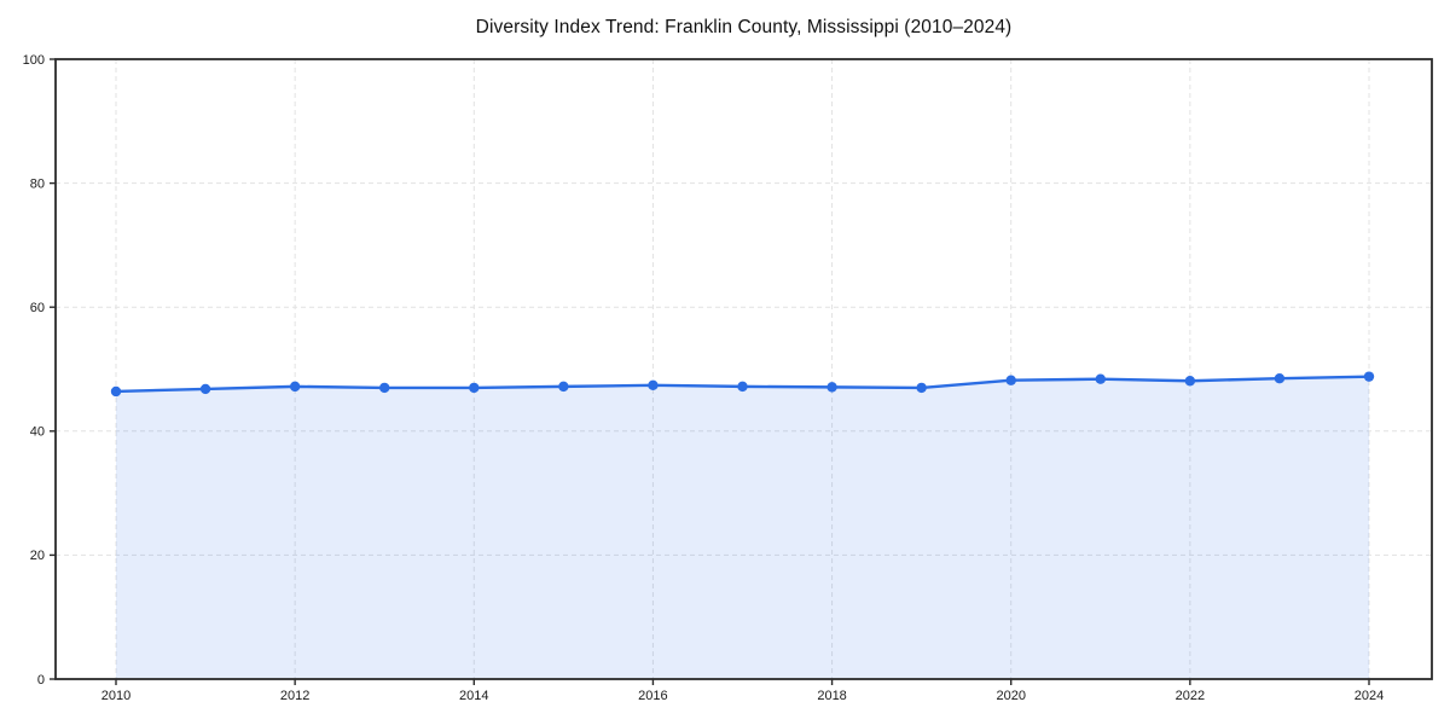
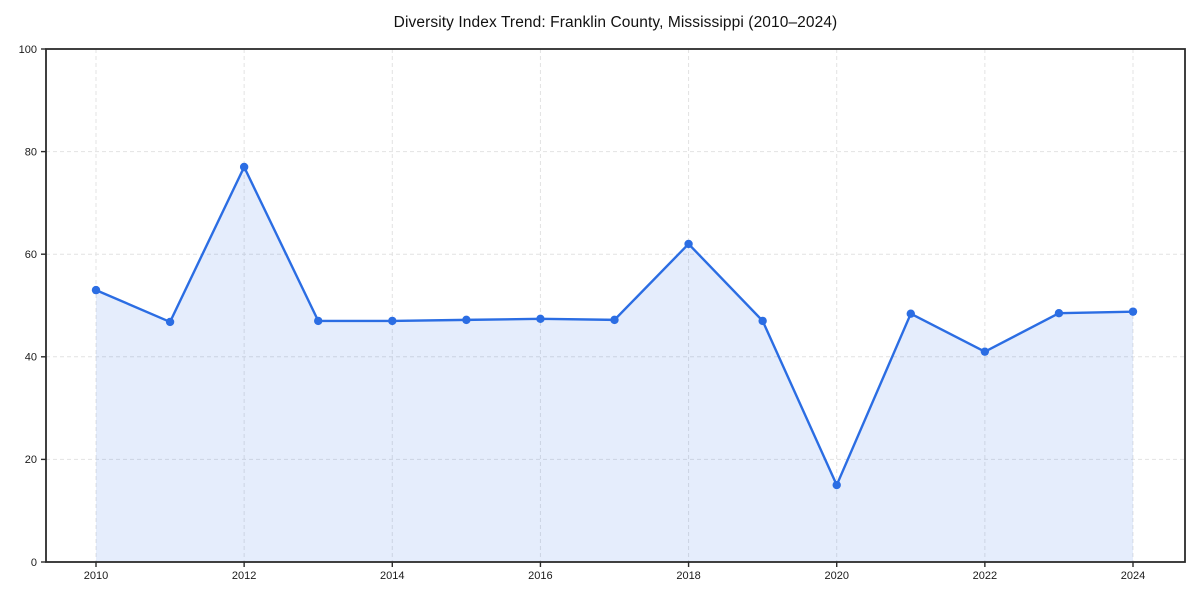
2010: 46 -> 53
2012: 47 -> 77
2018: 47 -> 62
2020: 48 -> 15
2022: 48 -> 41
